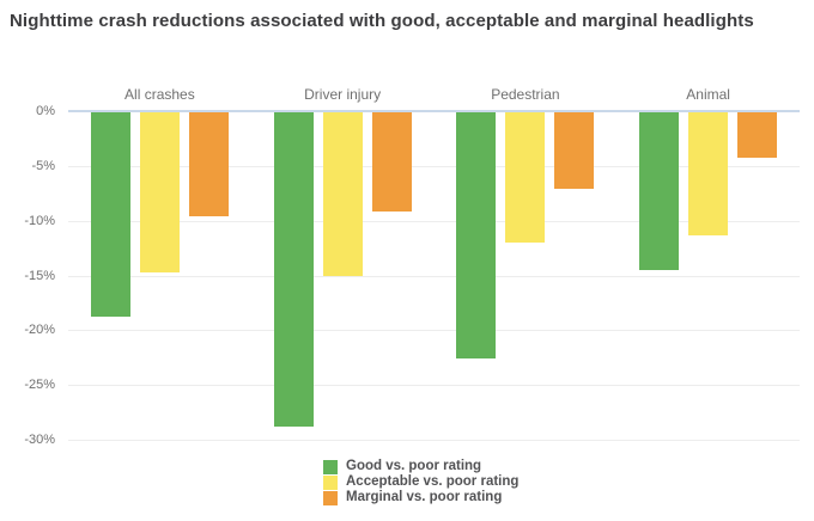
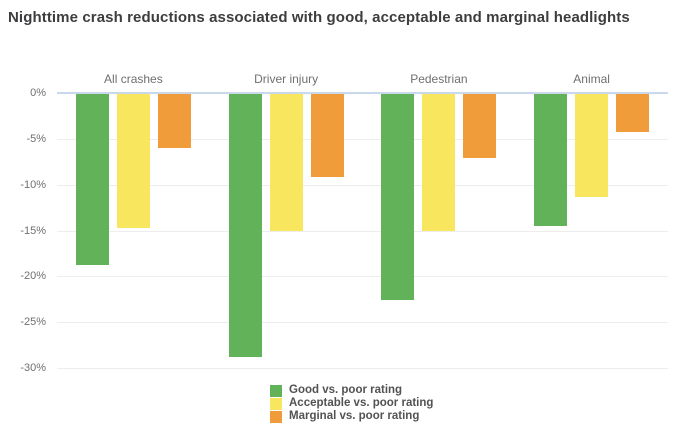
Marginal vs. poor rating/All crashes: -10% -> -6%
Acceptable vs. poor rating/Pedestrian: -12% -> -15%
